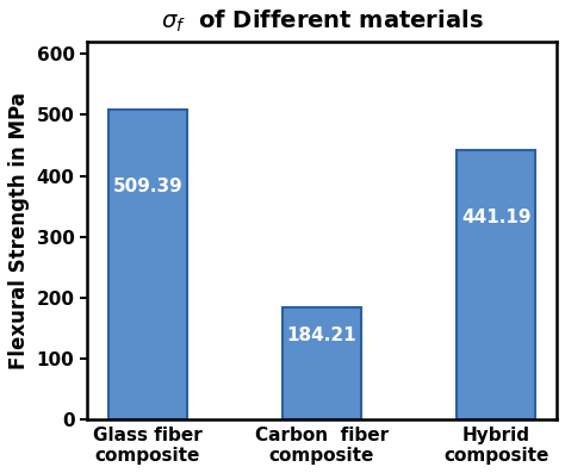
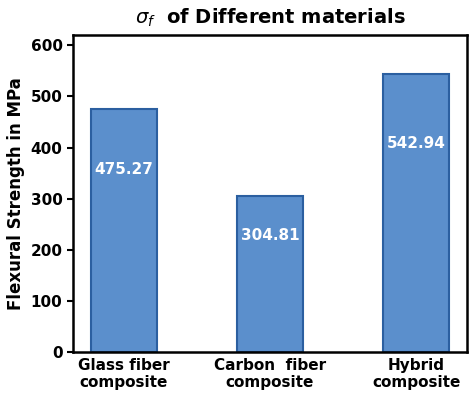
Glass fiber composite: 509.39 -> 475.27
Carbon fiber composite: 184.21 -> 304.81
Hybrid composite: 441.19 -> 542.94
